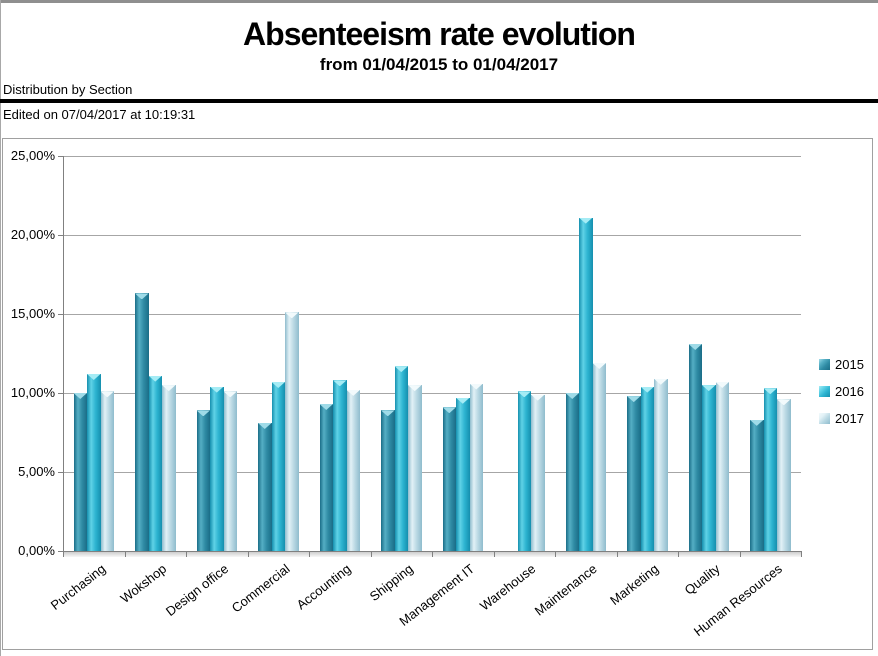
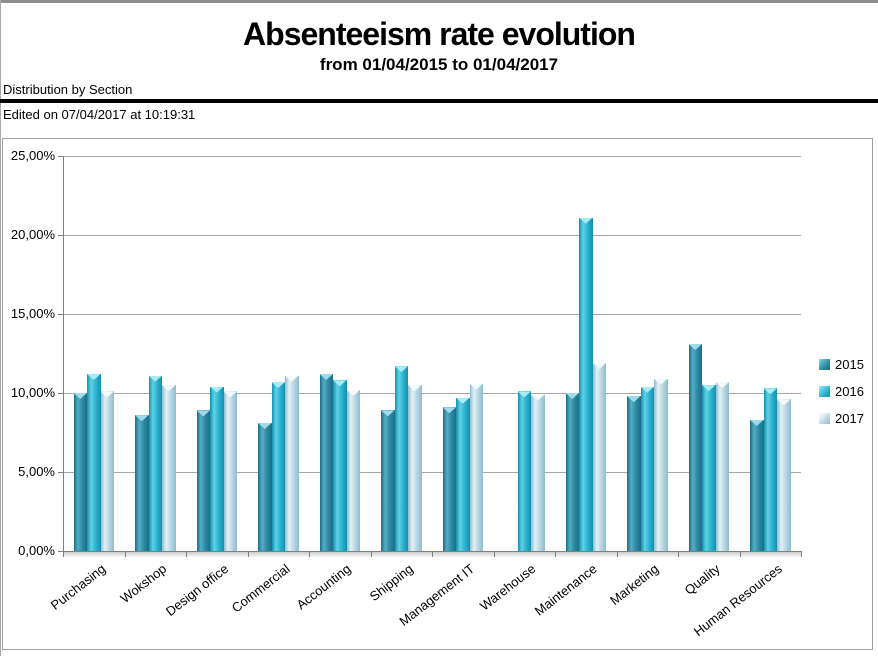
2015/Wokshop: 16,3% -> 8,6%
2017/Commercial: 15,1% -> 11,1%
2015/Accounting: 9,3% -> 11,2%
